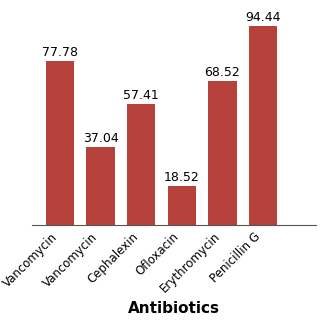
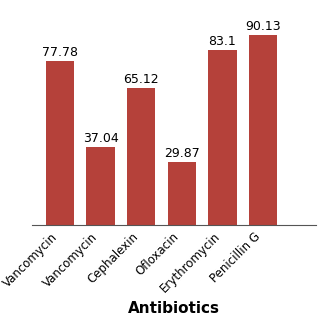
Cephalexin: 57.41 -> 65.12
Ofloxacin: 18.52 -> 29.87
Erythromycin: 68.52 -> 83.1
Penicillin G: 94.44 -> 90.13
